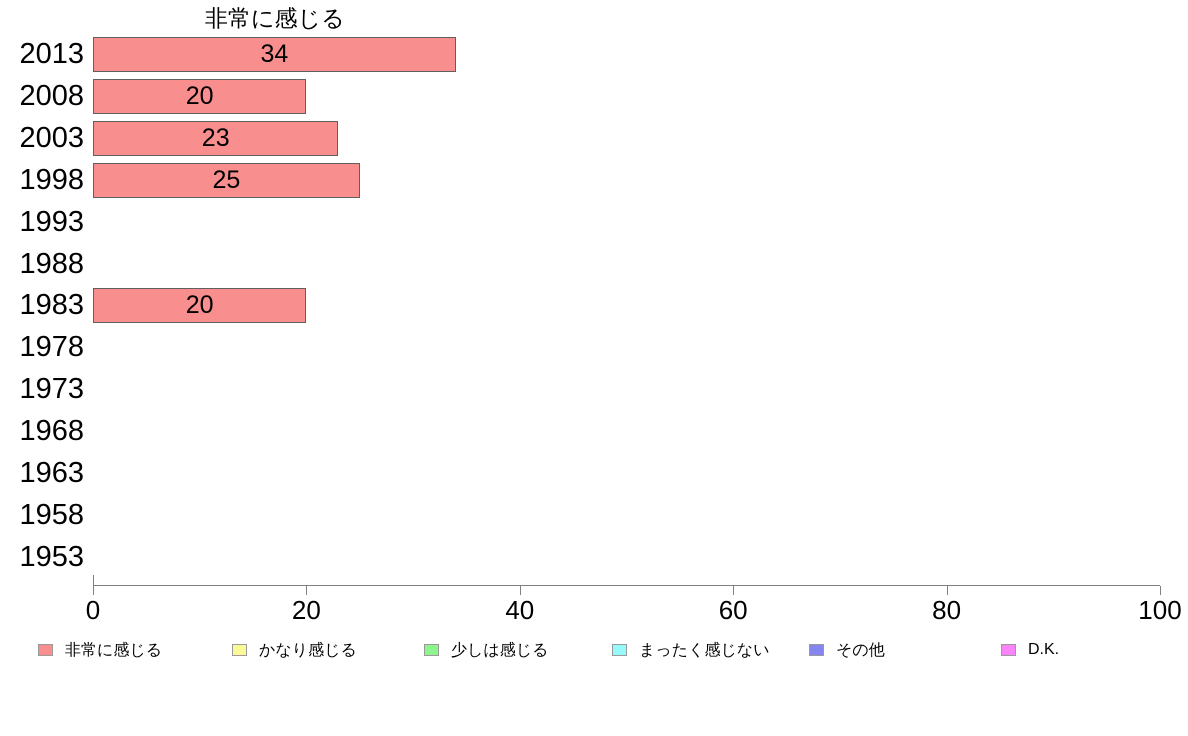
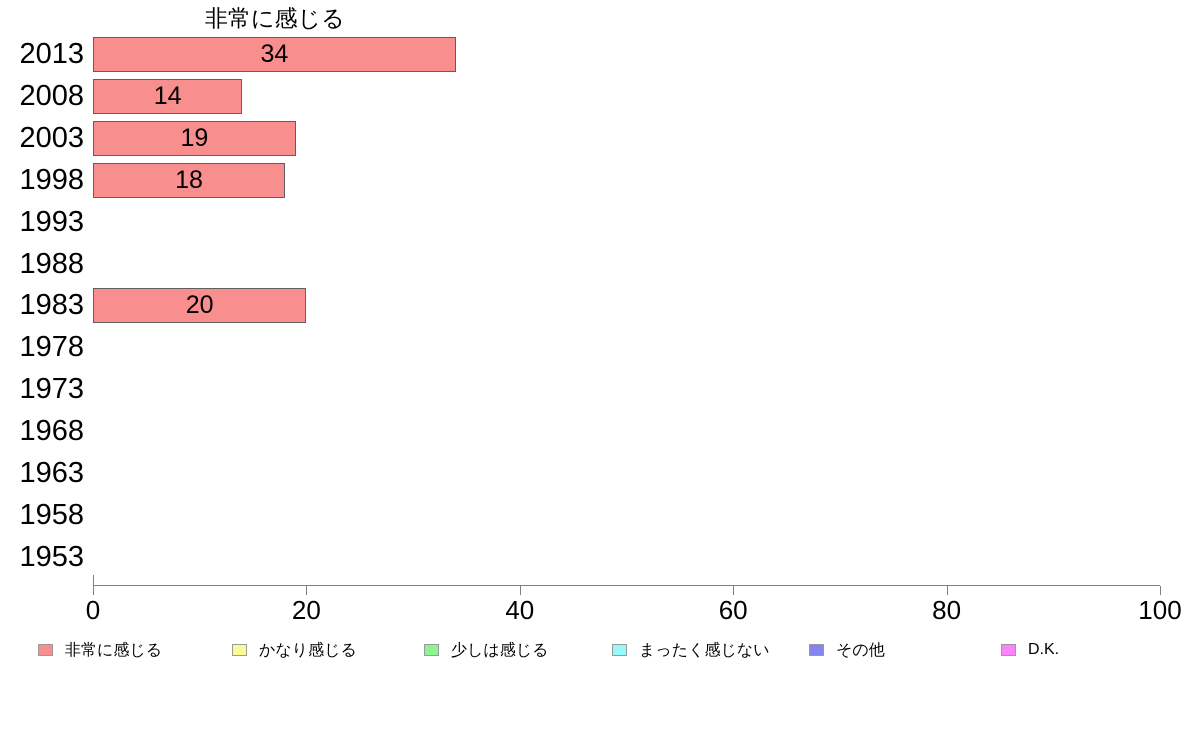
2008: 20 -> 14
2003: 23 -> 19
1998: 25 -> 18
